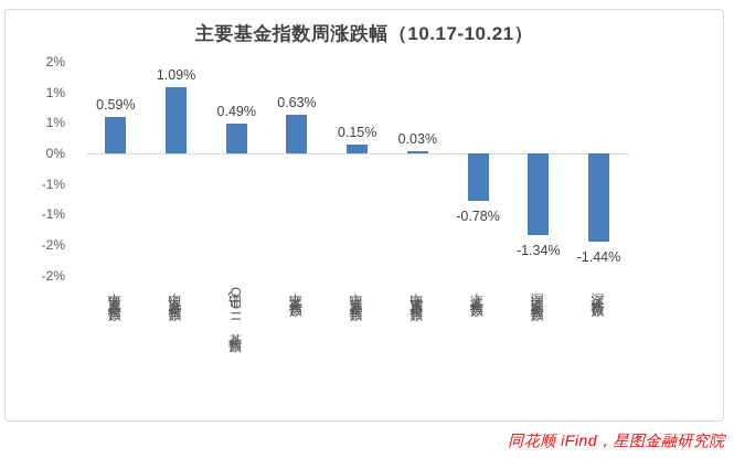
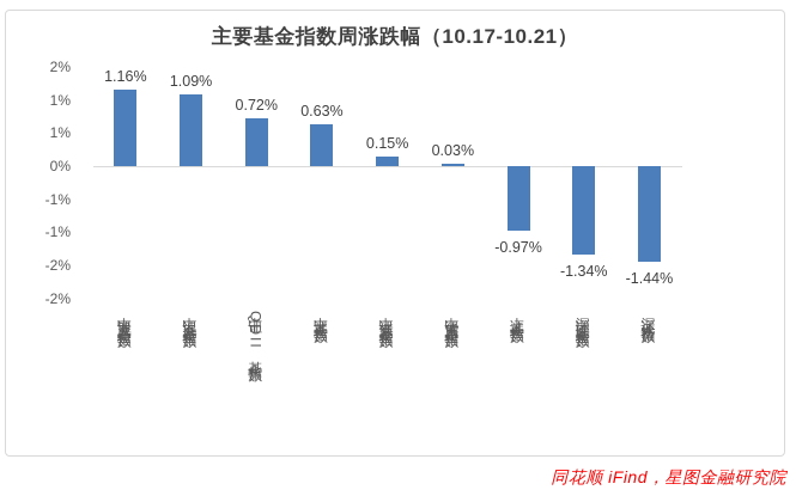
中证股票基金指数: 0.59% -> 1.16%
中证QDII基金指数: 0.49% -> 0.72%
上证基金指数: -0.78% -> -0.97%
